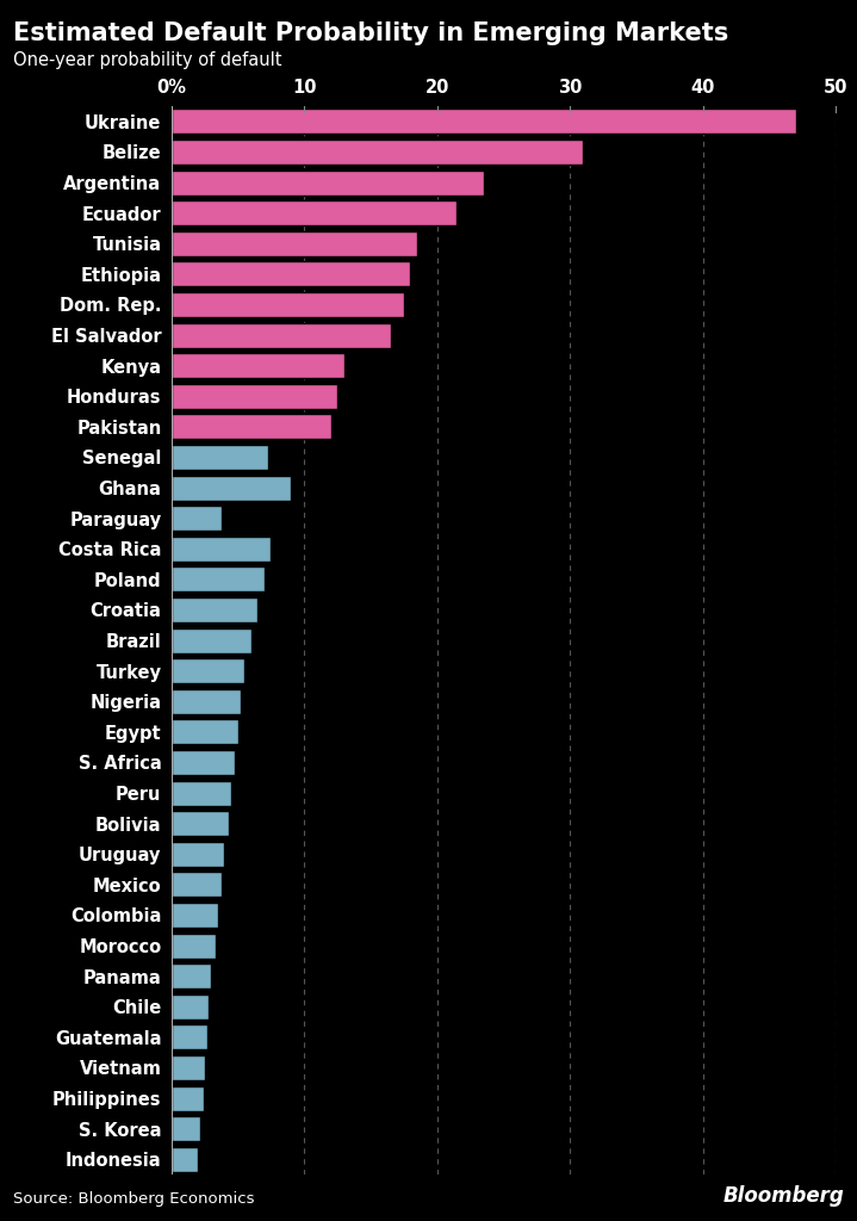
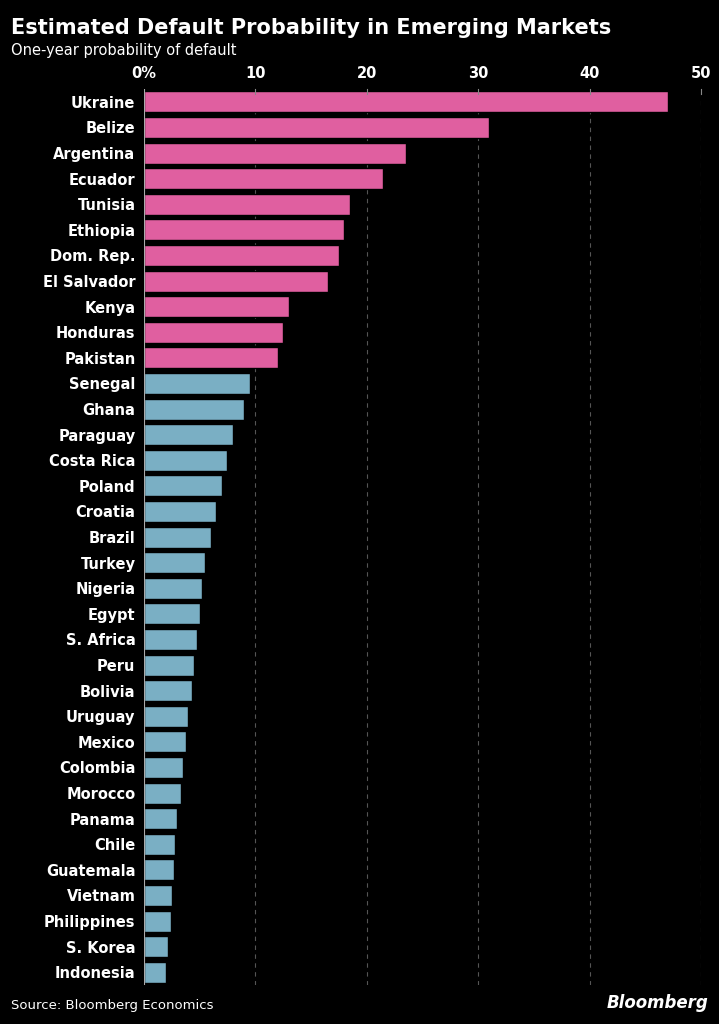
Senegal: 7.3 -> 9.5
Paraguay: 3.8 -> 8.0
